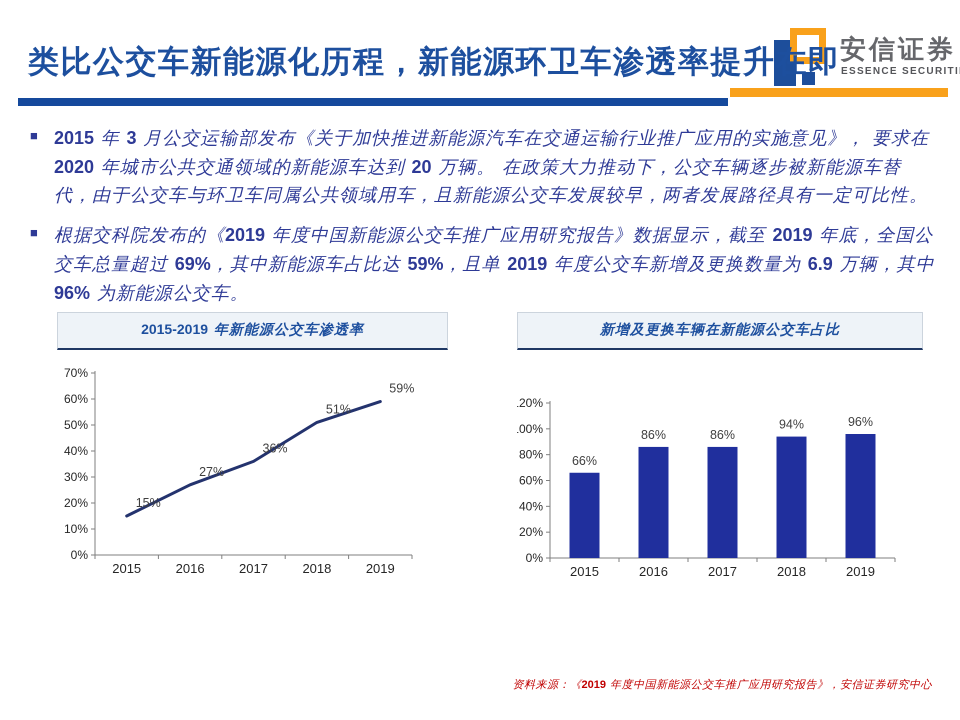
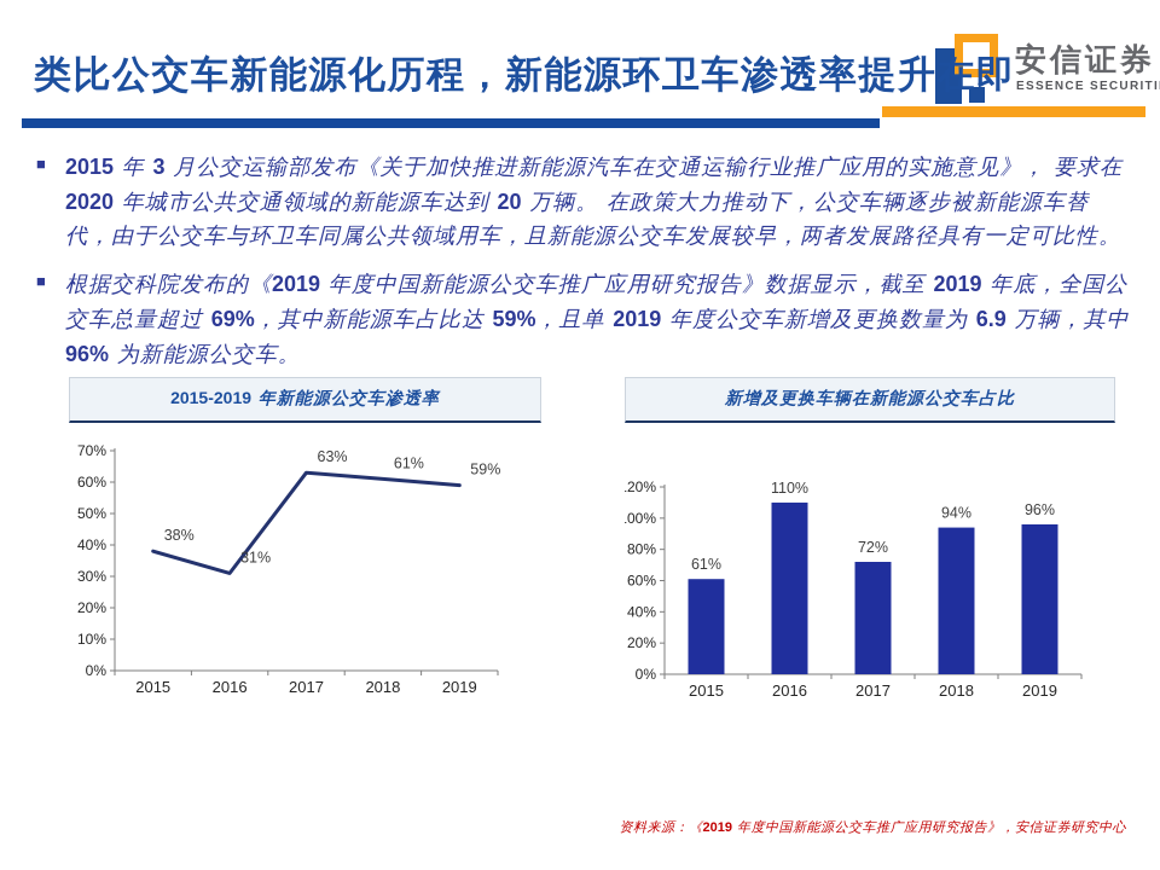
2015-2019 年新能源公交车渗透率/2015: 15% -> 38%
2015-2019 年新能源公交车渗透率/2016: 27% -> 31%
2015-2019 年新能源公交车渗透率/2017: 36% -> 63%
2015-2019 年新能源公交车渗透率/2018: 51% -> 61%
新增及更换车辆在新能源公交车占比/2015: 66% -> 61%
新增及更换车辆在新能源公交车占比/2016: 86% -> 110%
新增及更换车辆在新能源公交车占比/2017: 86% -> 72%
